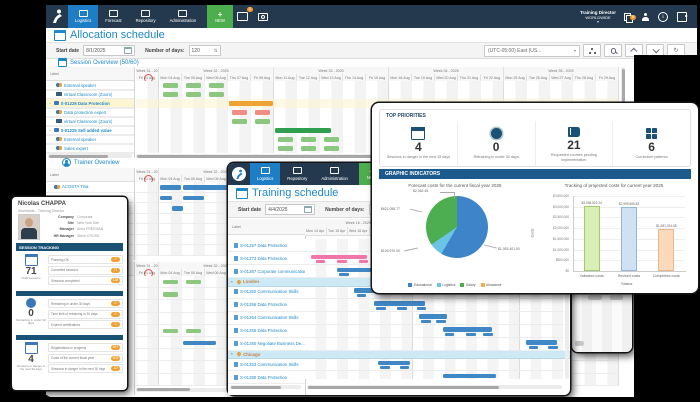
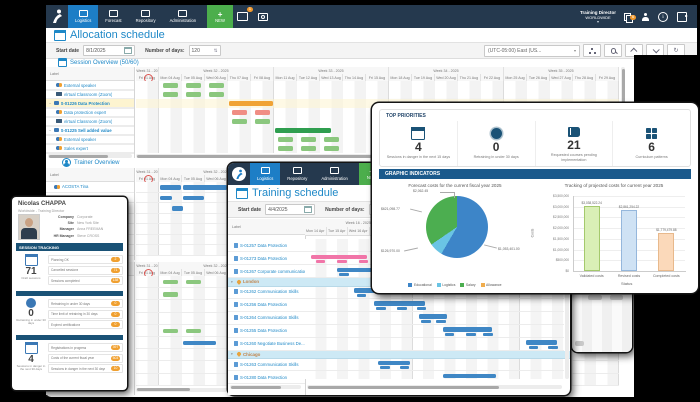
Tracking of projected costs for current year 2025/Revised costs: $2,999,565.83 -> $2,861,254.22
Tracking of projected costs for current year 2025/Completed costs: $1,981,224.68 -> $1,779,479.88
